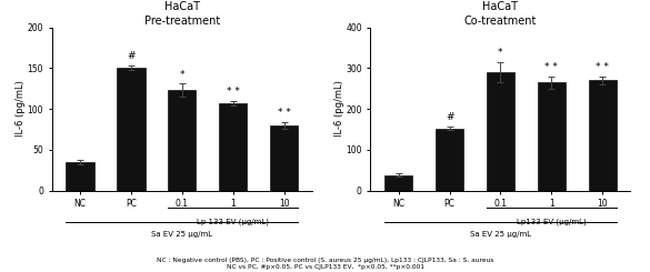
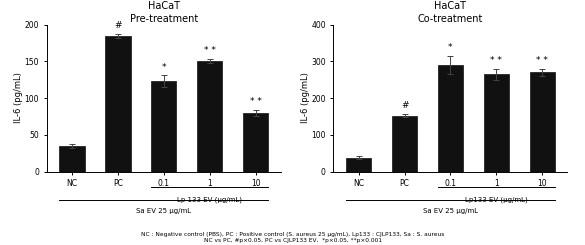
HaCaT Pre-treatment/PC: 150 -> 184
HaCaT Pre-treatment/1: 107 -> 150
